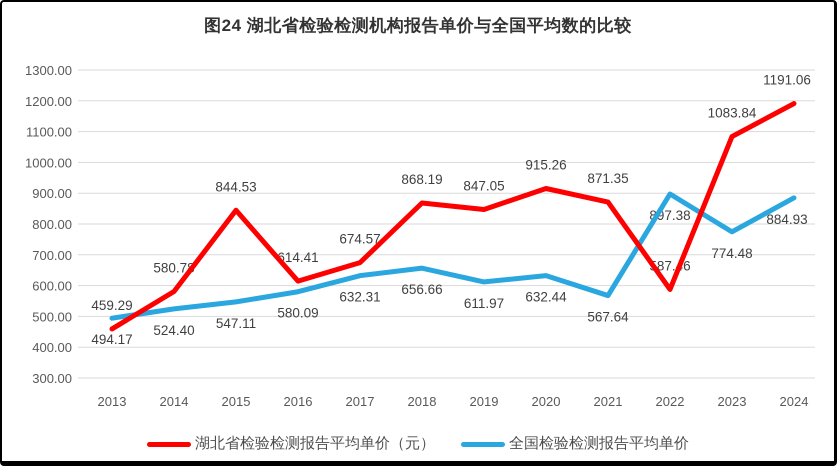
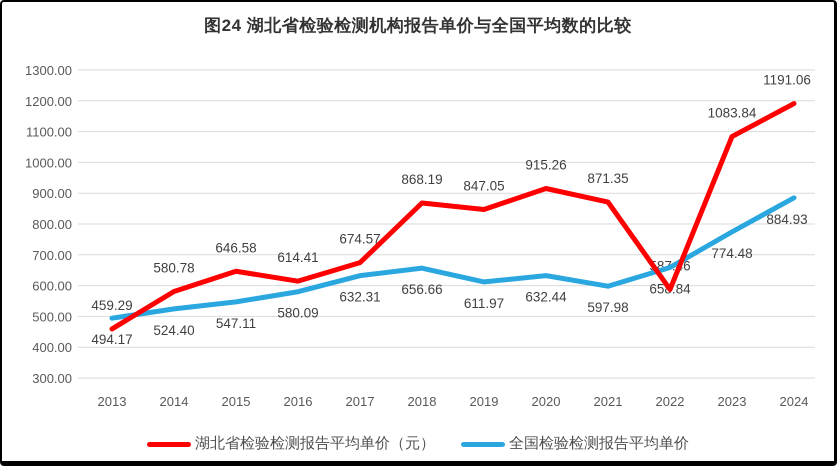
湖北省检验检测报告平均单价（元）/2015: 844.53 -> 646.58
全国检验检测报告平均单价/2021: 567.64 -> 597.98
全国检验检测报告平均单价/2022: 897.38 -> 658.84
